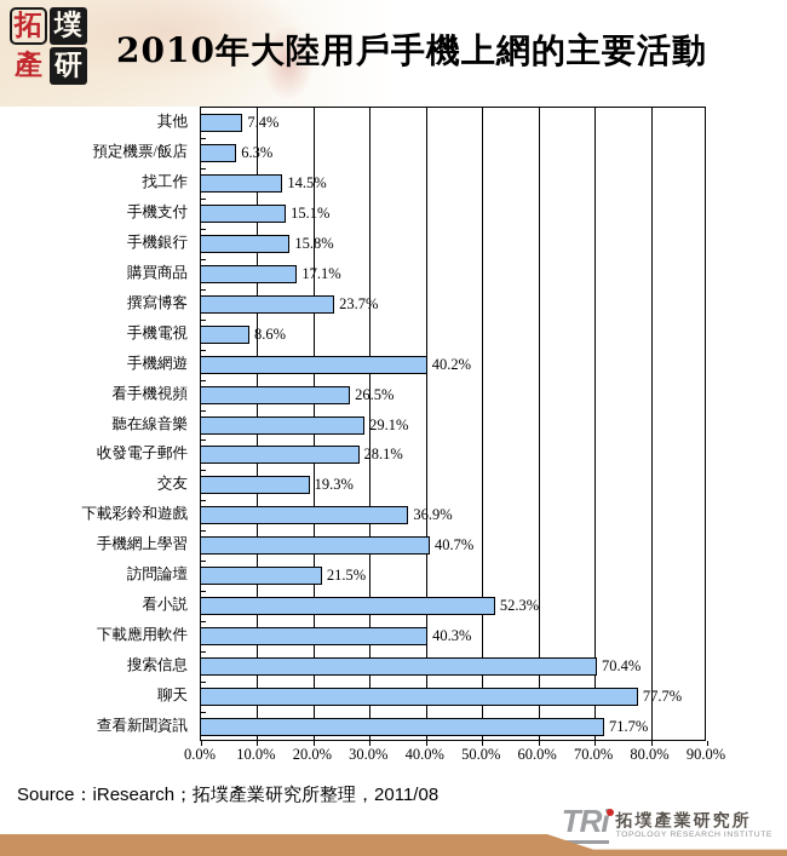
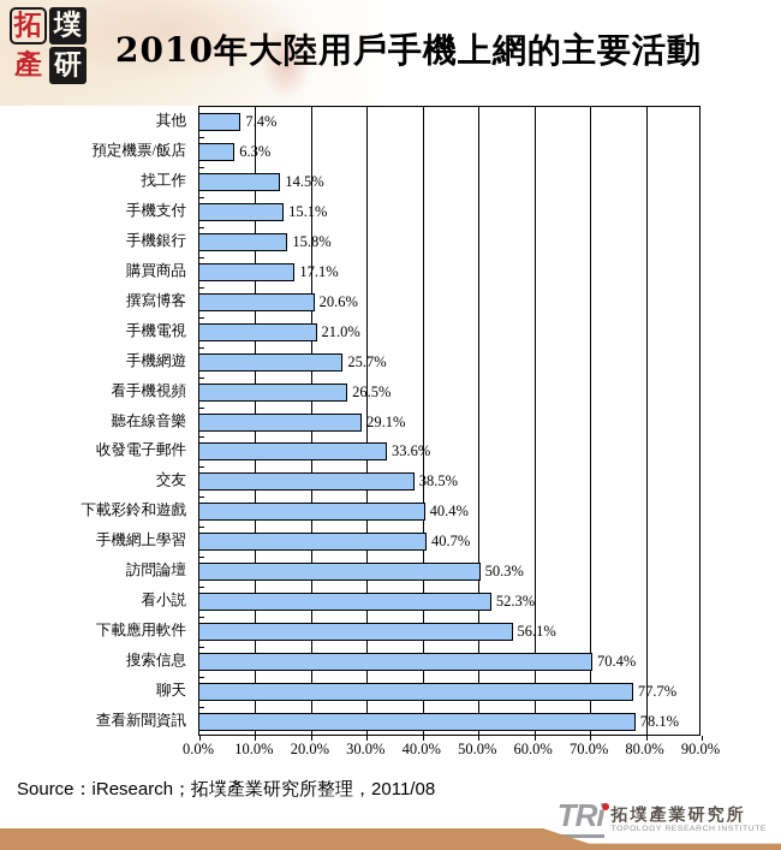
撰寫博客: 23.7% -> 20.6%
手機電視: 8.6% -> 21.0%
手機網遊: 40.2% -> 25.7%
收發電子郵件: 28.1% -> 33.6%
交友: 19.3% -> 38.5%
下載彩鈴和遊戲: 36.9% -> 40.4%
訪問論壇: 21.5% -> 50.3%
下載應用軟件: 40.3% -> 56.1%
查看新聞資訊: 71.7% -> 78.1%
